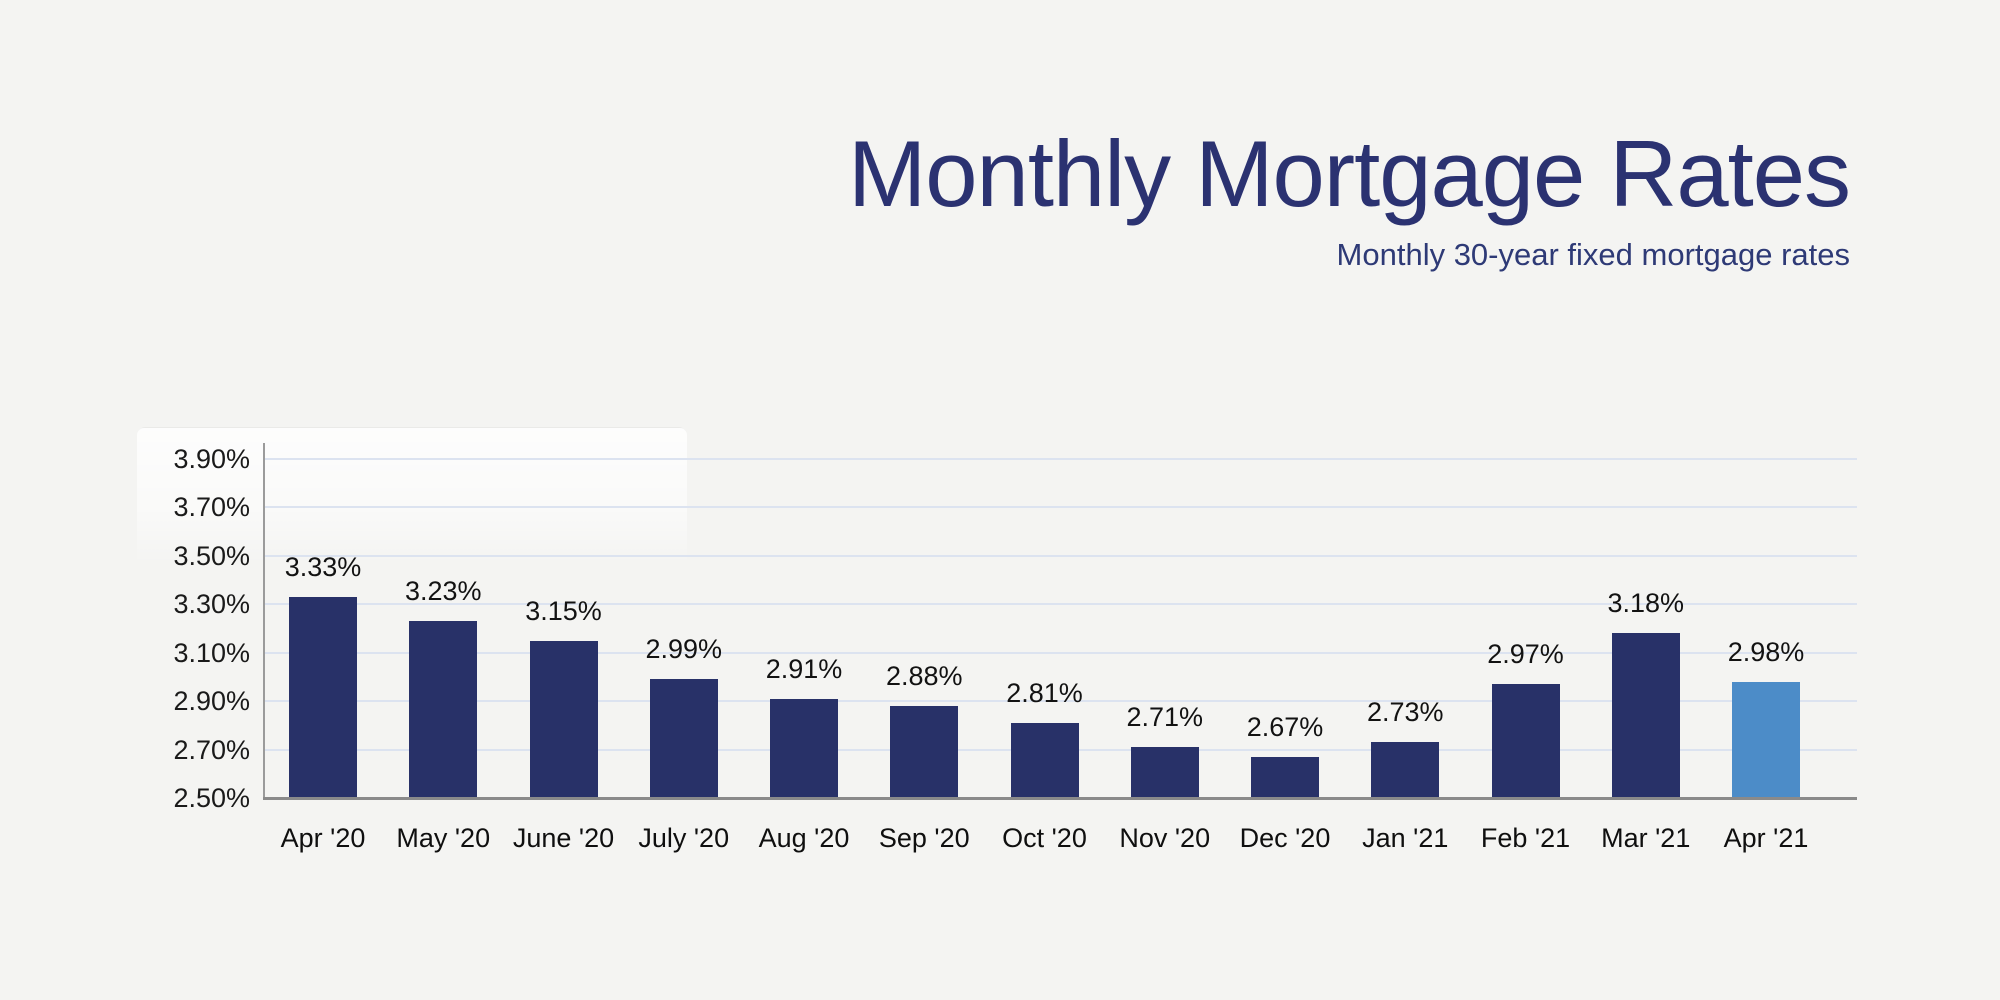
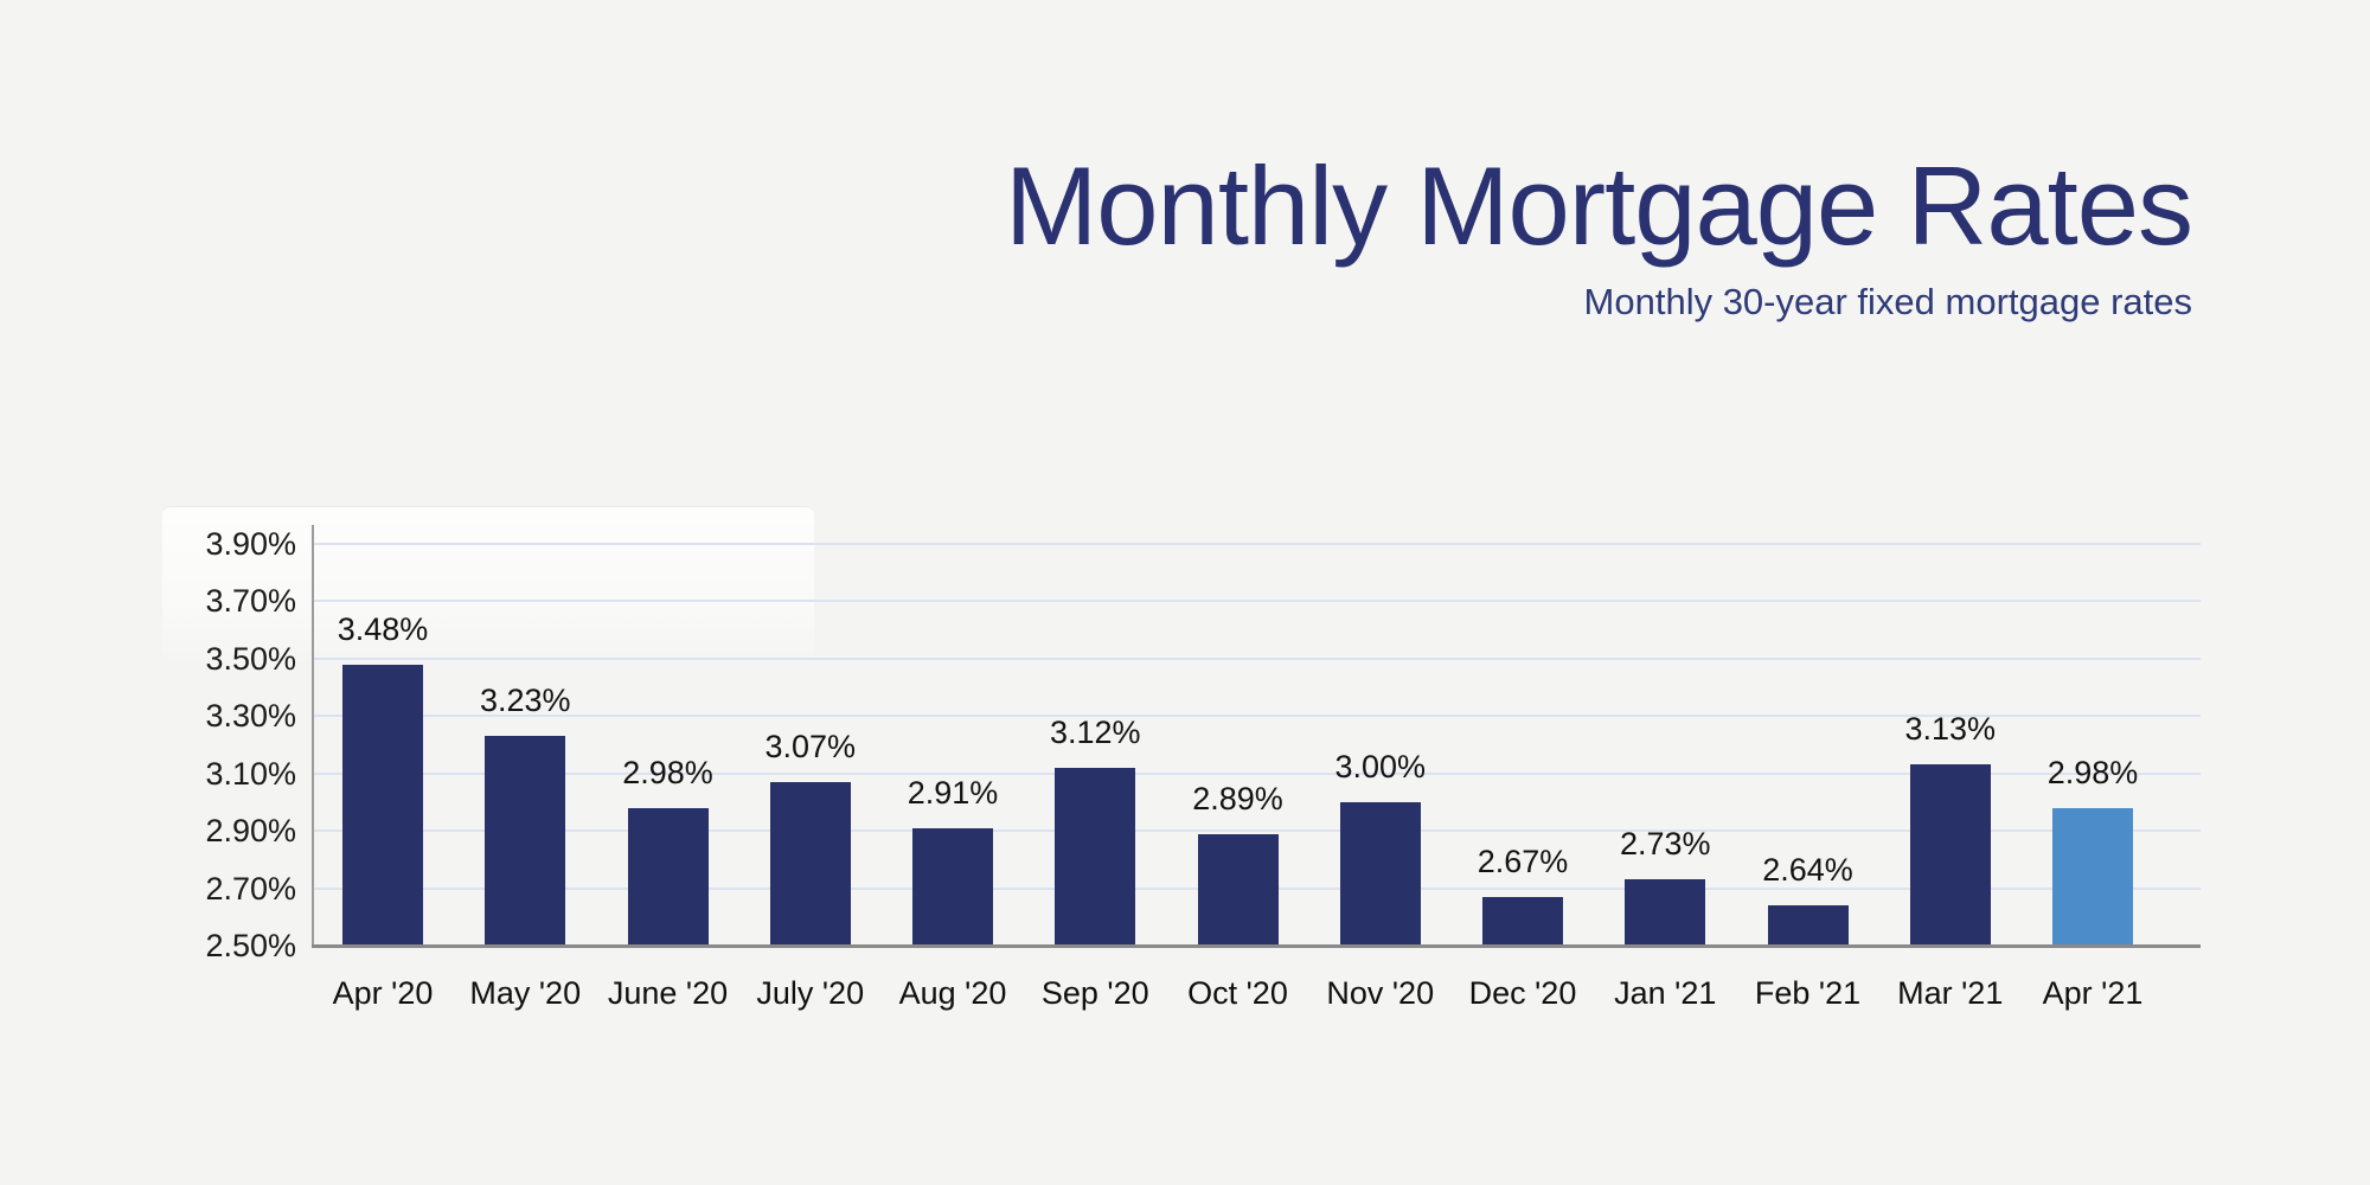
Apr '20: 3.33% -> 3.48%
June '20: 3.15% -> 2.98%
July '20: 2.99% -> 3.07%
Sep '20: 2.88% -> 3.12%
Oct '20: 2.81% -> 2.89%
Nov '20: 2.71% -> 3.00%
Feb '21: 2.97% -> 2.64%
Mar '21: 3.18% -> 3.13%
